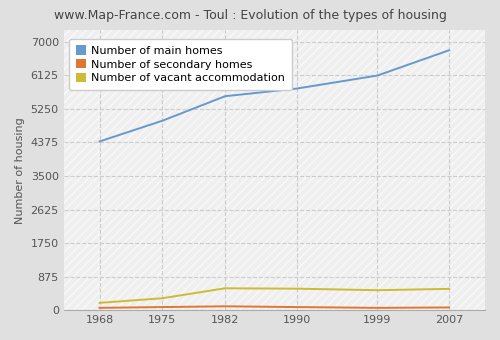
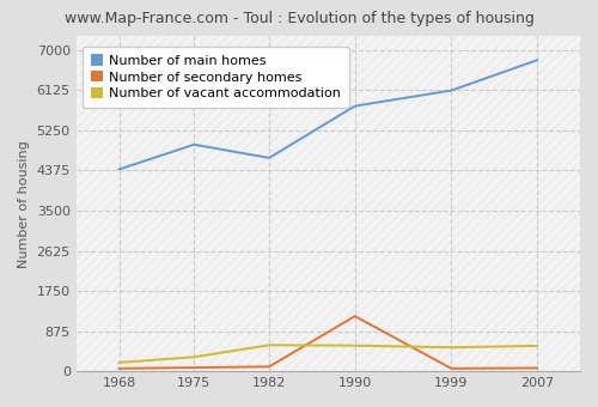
Number of main homes/1982: 5580 -> 4650
Number of secondary homes/1990: 80 -> 1200
